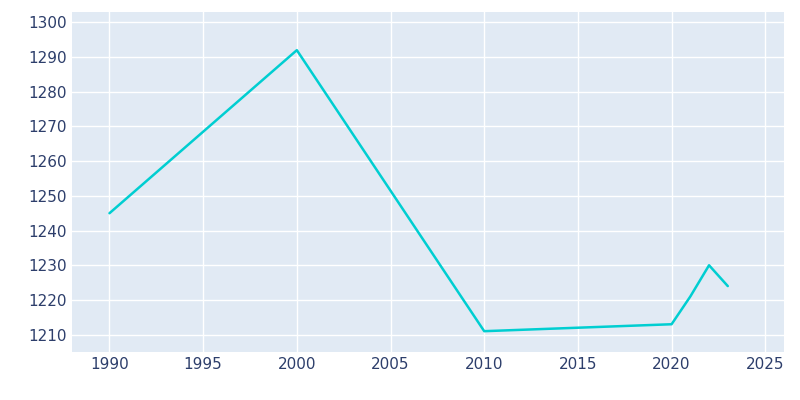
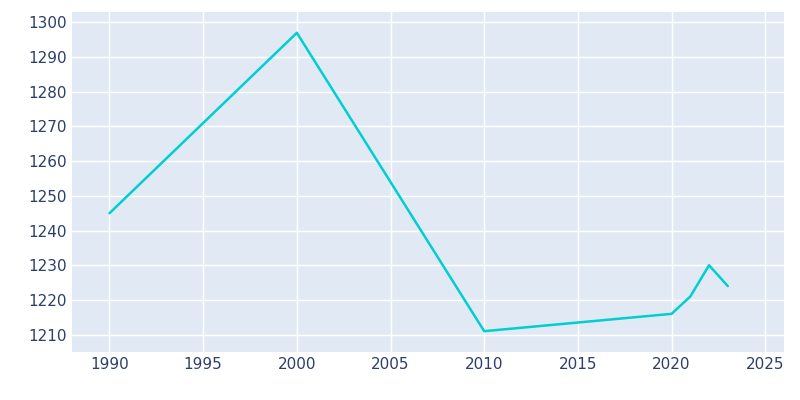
2000: 1292 -> 1297
2020: 1213 -> 1216
